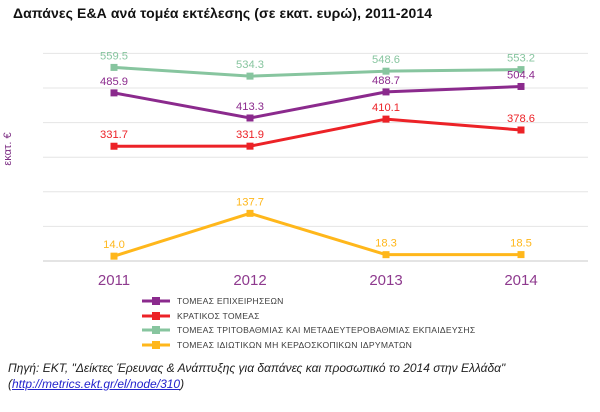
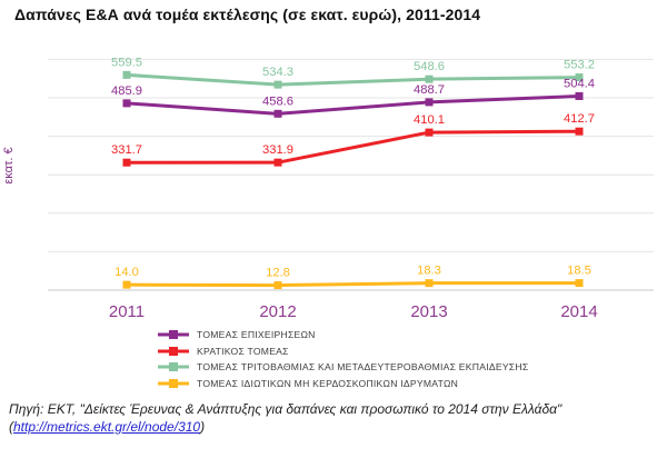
ΤΟΜΕΑΣ ΕΠΙΧΕΙΡΗΣΕΩΝ/2012: 413.3 -> 458.6
ΤΟΜΕΑΣ ΙΔΙΩΤΙΚΩΝ ΜΗ ΚΕΡΔΟΣΚΟΠΙΚΩΝ ΙΔΡΥΜΑΤΩΝ/2012: 137.7 -> 12.8
ΚΡΑΤΙΚΟΣ ΤΟΜΕΑΣ/2014: 378.6 -> 412.7
